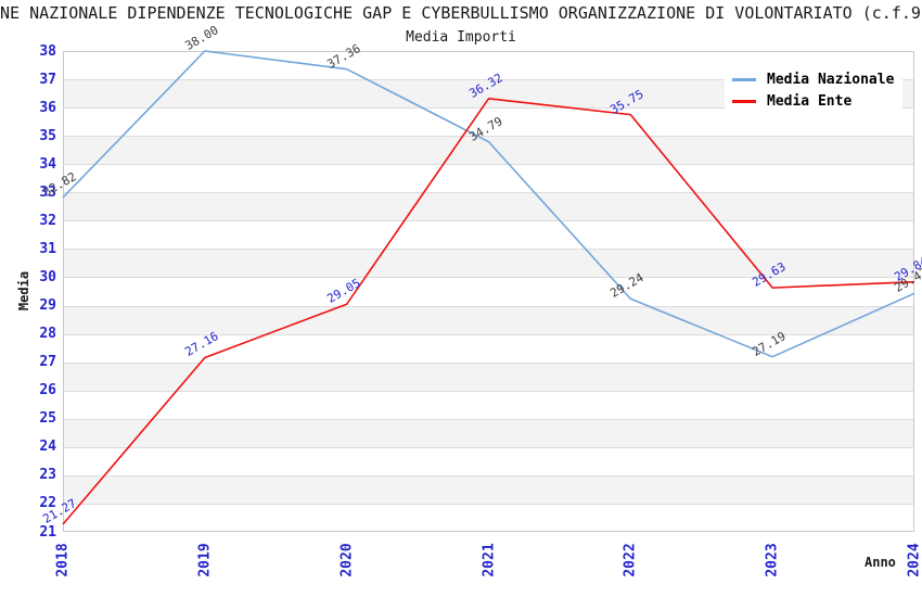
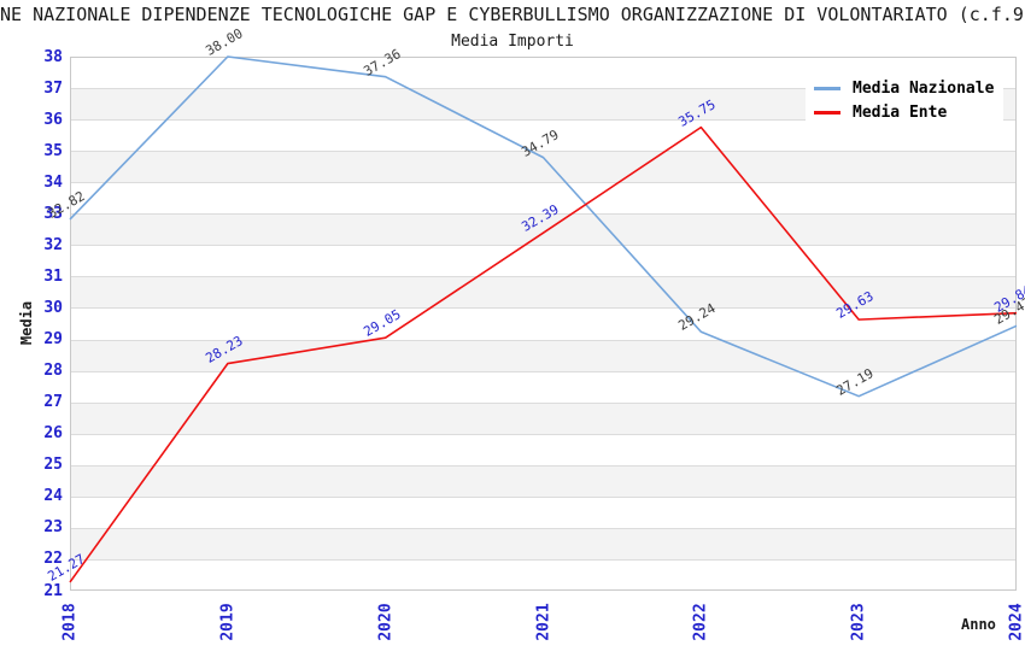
Media Ente/2019: 27.16 -> 28.23
Media Ente/2021: 36.32 -> 32.39
